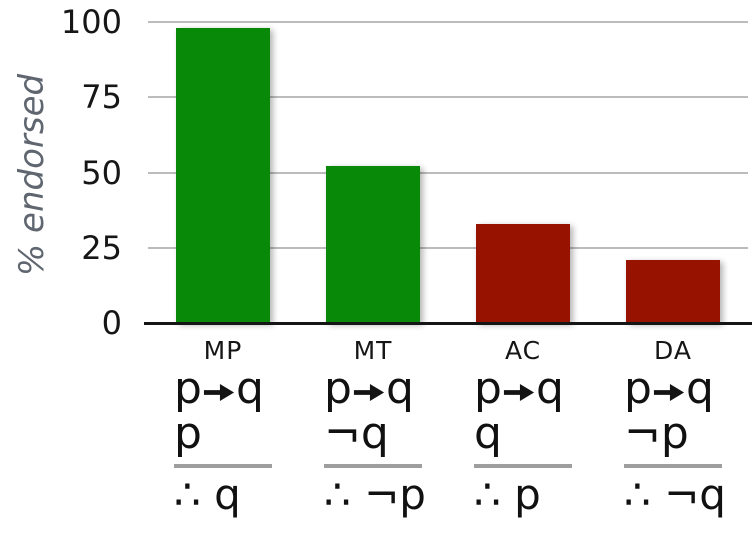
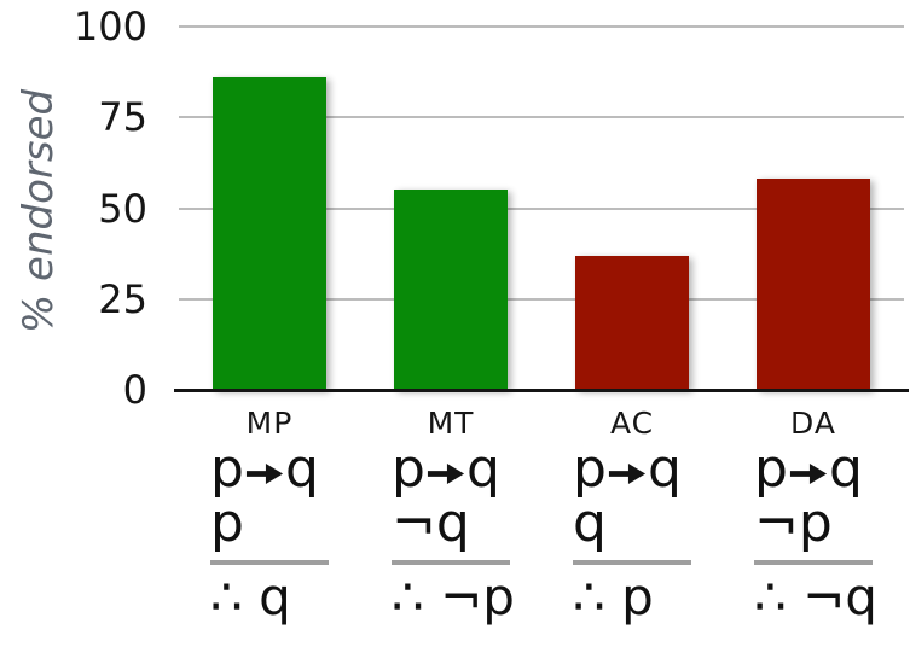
MP: 98 -> 86
MT: 52 -> 55
AC: 33 -> 37
DA: 21 -> 58
